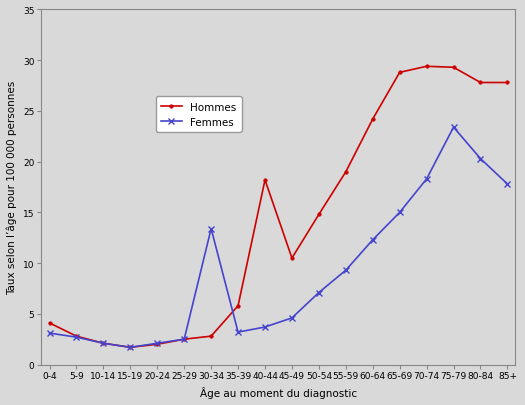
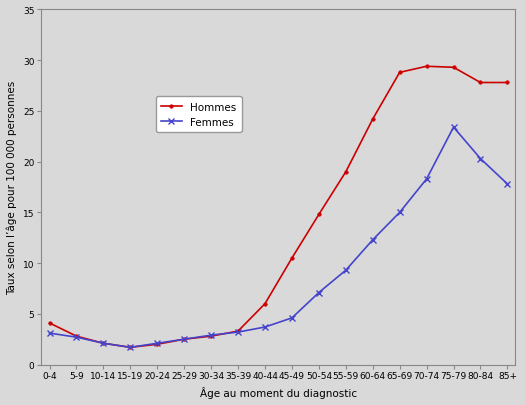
Femmes/30-34: 13.4 -> 2.9
Hommes/35-39: 5.8 -> 3.3
Hommes/40-44: 18.2 -> 6.0
